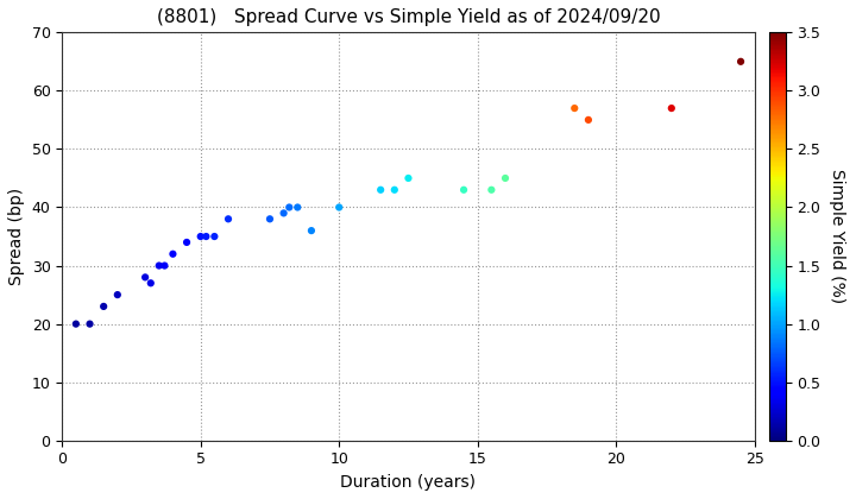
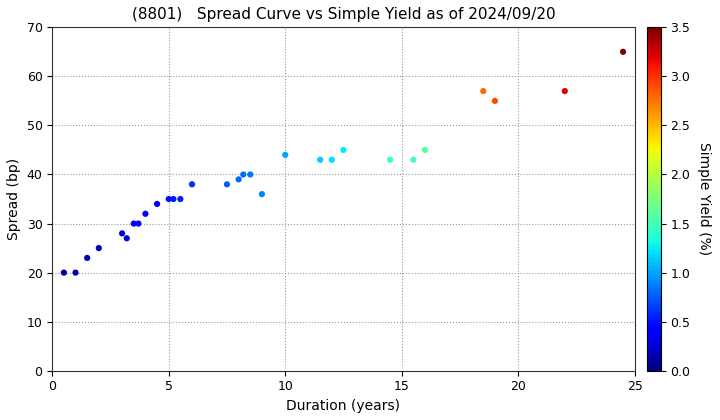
10: 40 -> 44
